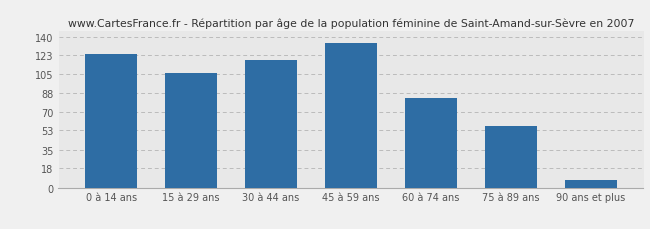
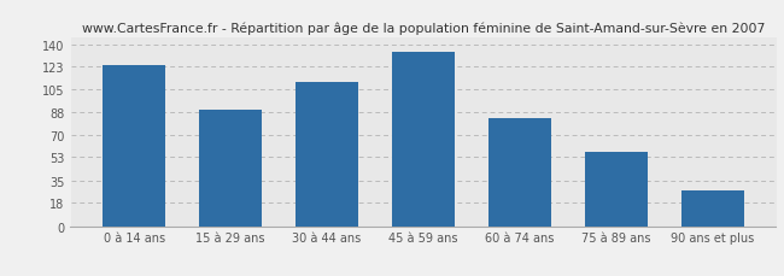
15 à 29 ans: 106 -> 90
30 à 44 ans: 118 -> 111
90 ans et plus: 7 -> 27
